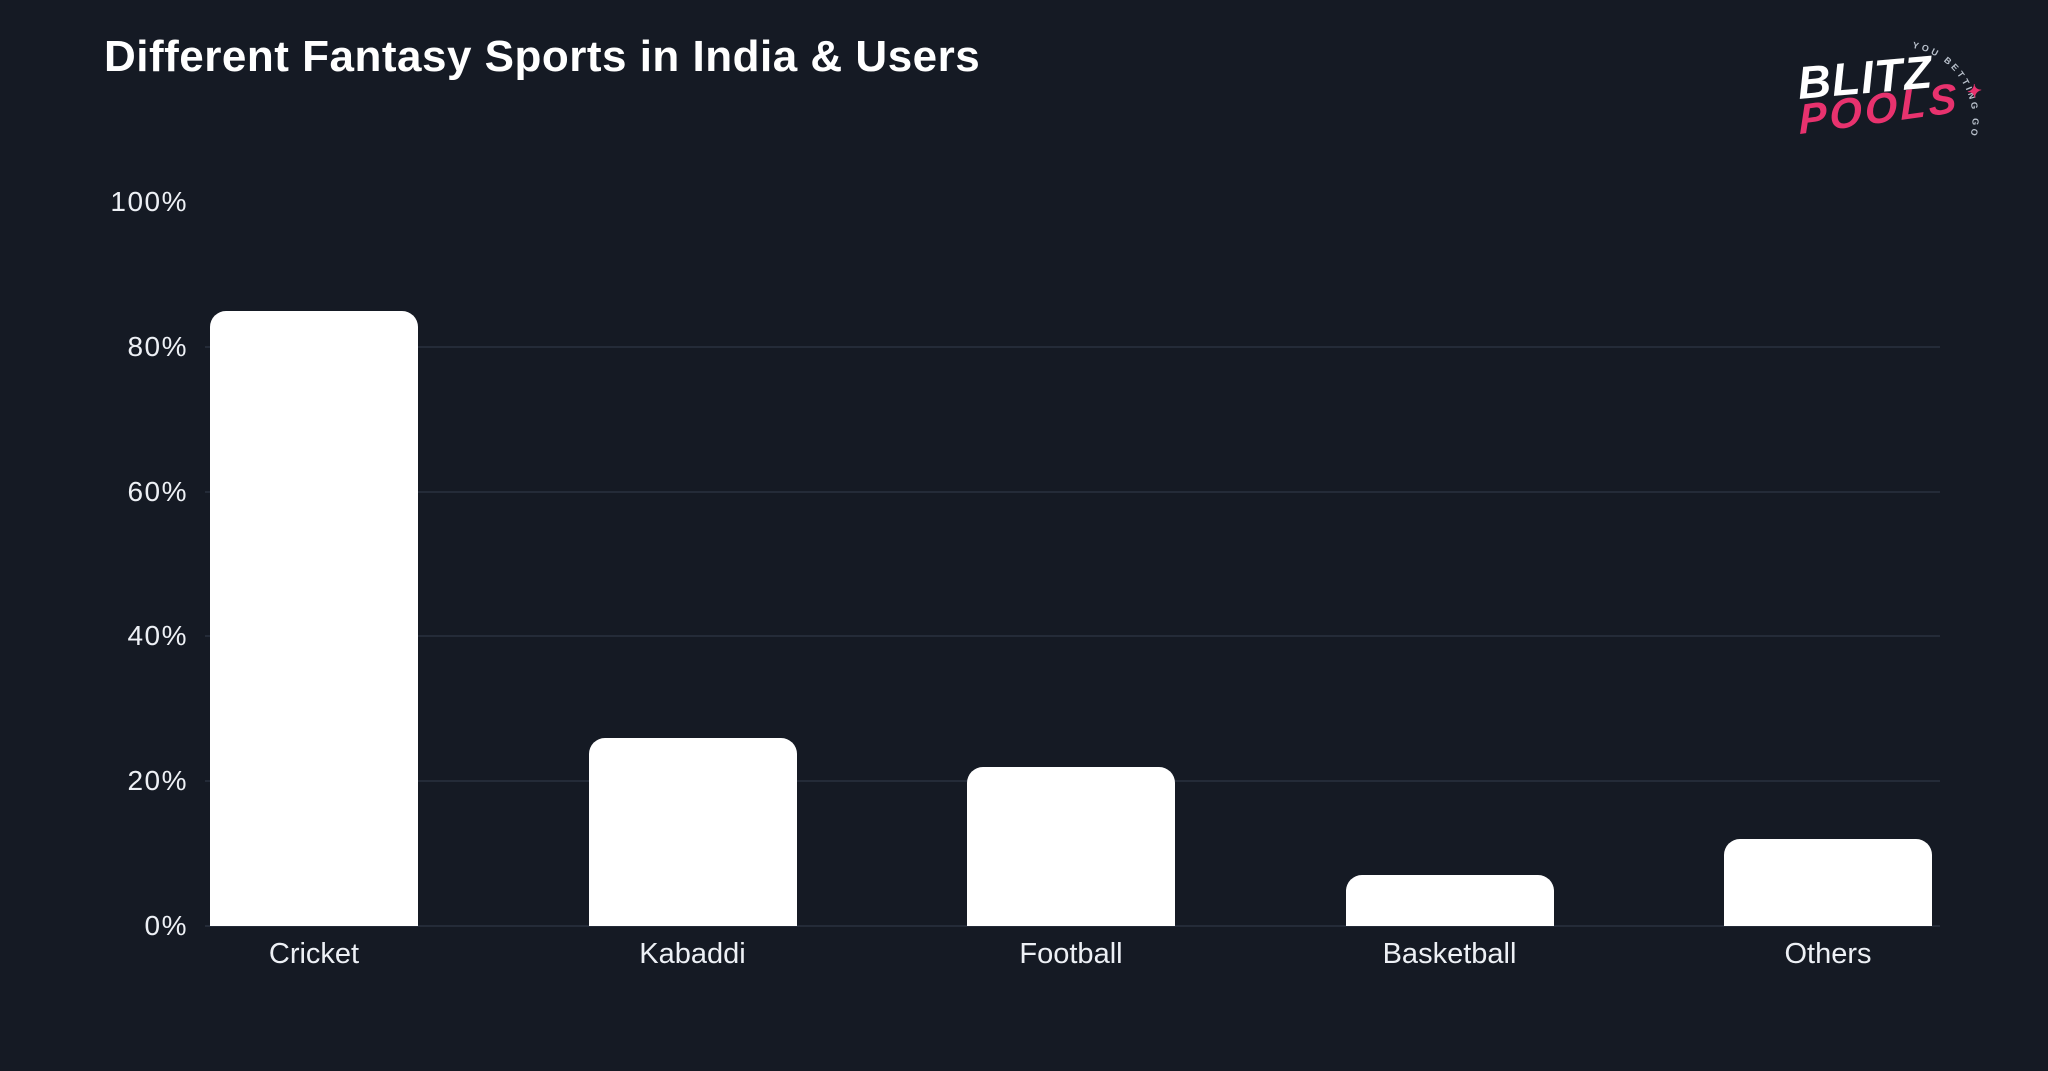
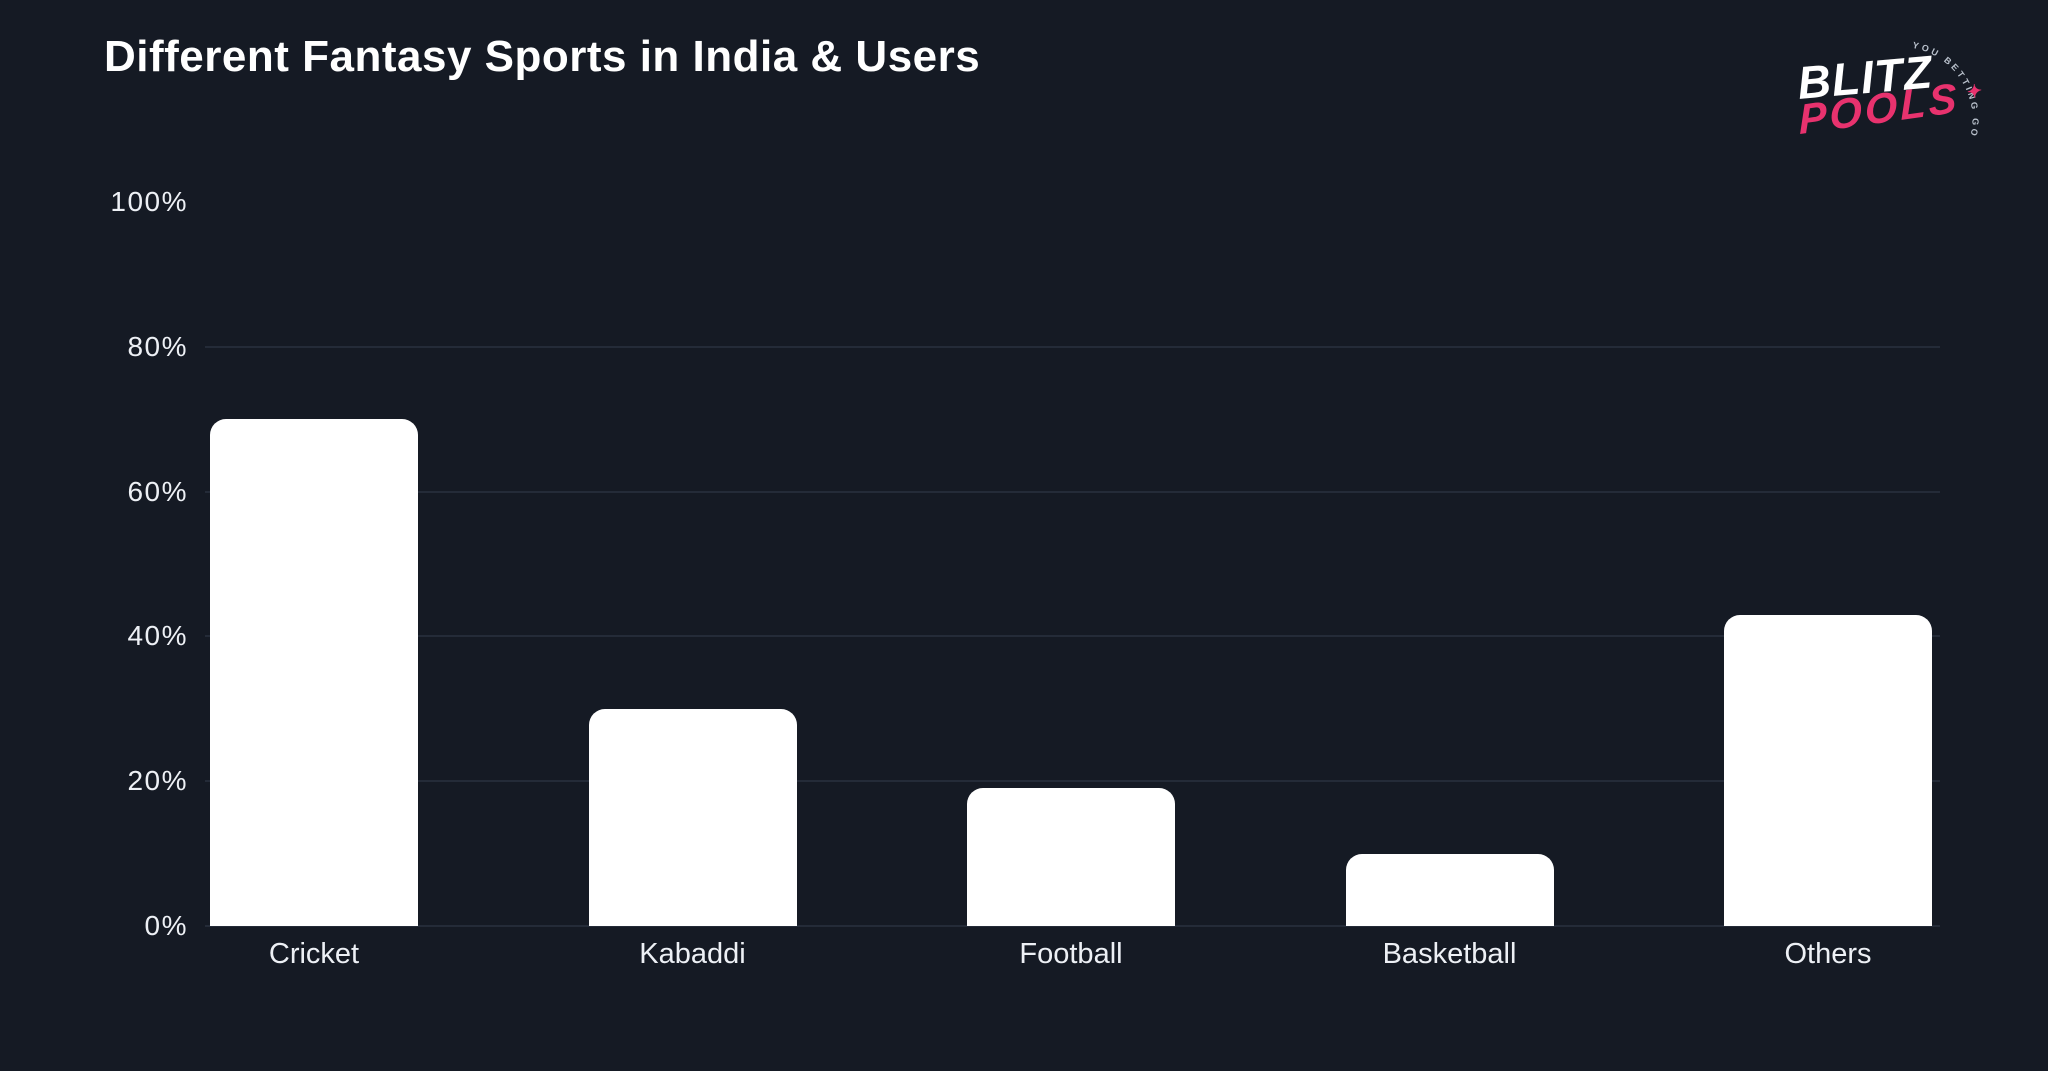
Cricket: 85% -> 70%
Kabaddi: 26% -> 30%
Football: 22% -> 19%
Basketball: 7% -> 10%
Others: 12% -> 43%
